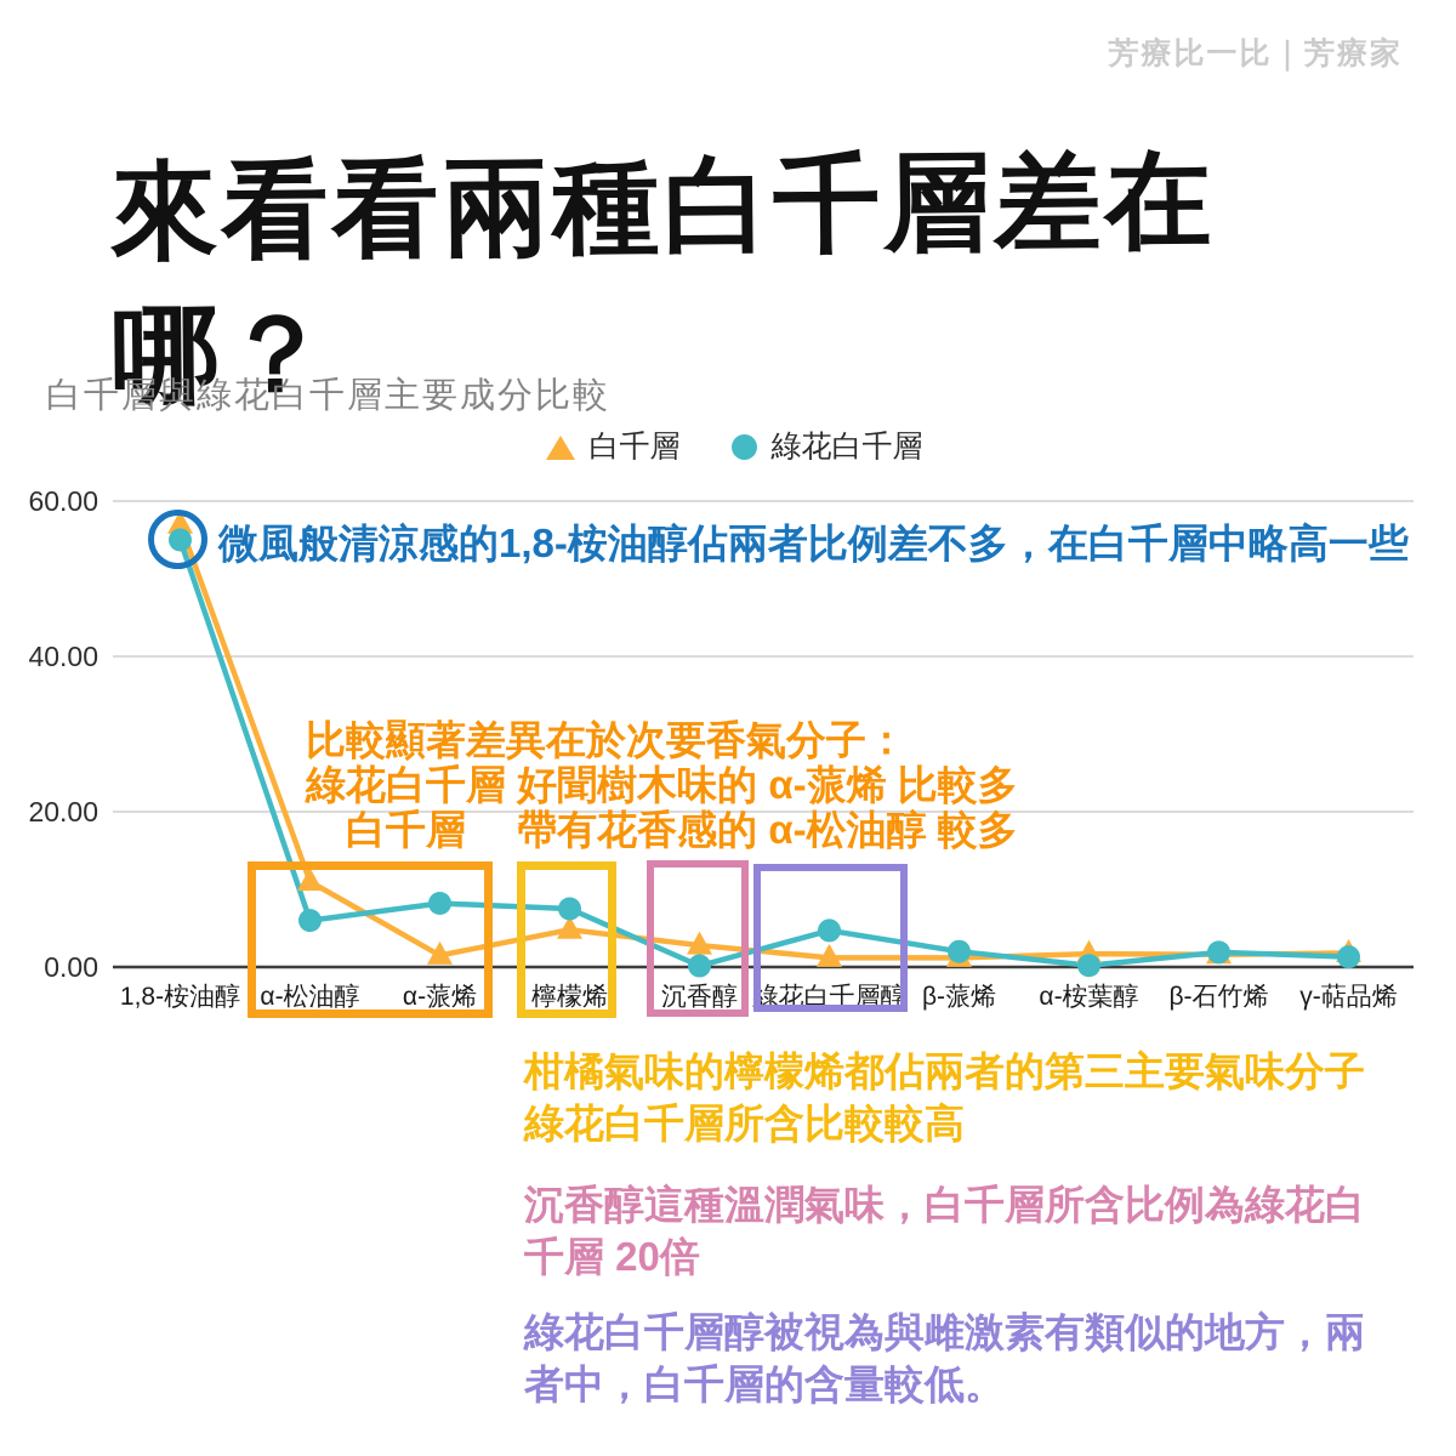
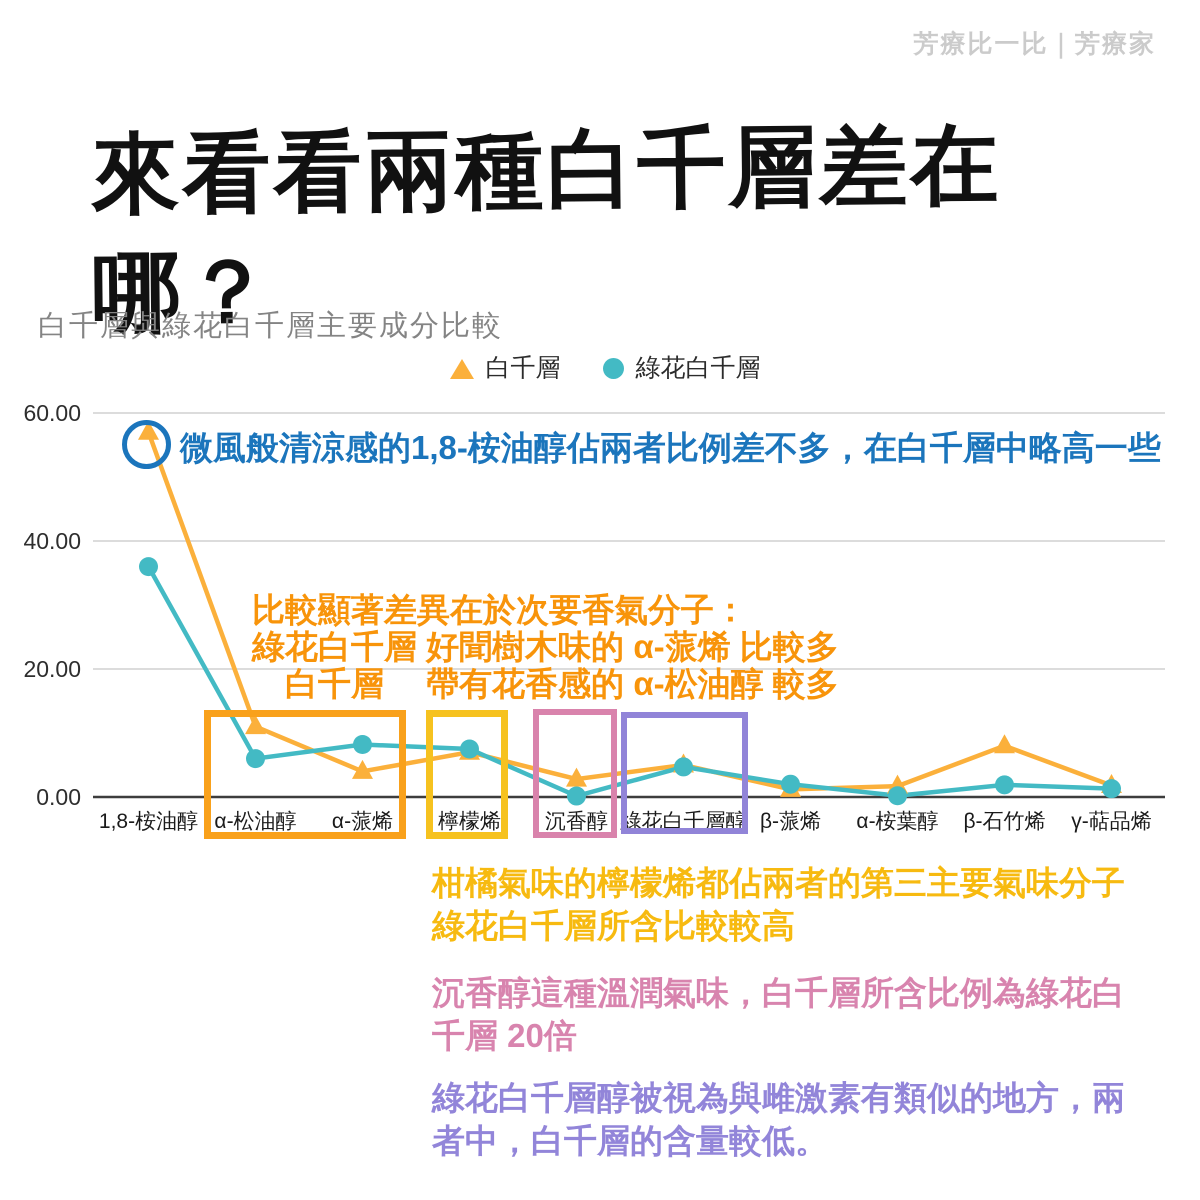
綠花白千層/1,8-桉油醇: 55 -> 36
白千層/α-蒎烯: 2 -> 4
白千層/檸檬烯: 5 -> 7
白千層/綠花白千層醇: 1 -> 5
白千層/β-石竹烯: 2 -> 8
